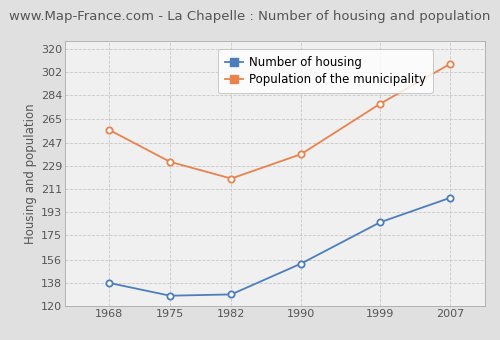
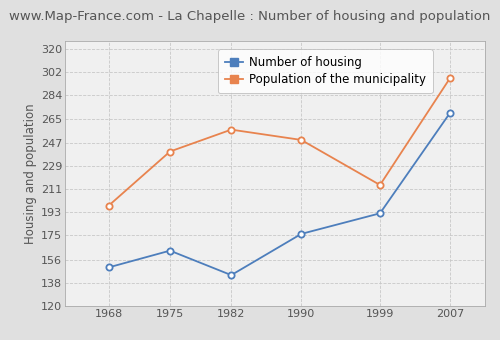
Number of housing/1968: 138 -> 150
Population of the municipality/1968: 257 -> 198
Number of housing/1975: 128 -> 163
Population of the municipality/1975: 232 -> 240
Number of housing/1982: 129 -> 144
Population of the municipality/1982: 219 -> 257
Number of housing/1990: 153 -> 176
Population of the municipality/1990: 238 -> 249
Number of housing/1999: 185 -> 192
Population of the municipality/1999: 277 -> 214
Number of housing/2007: 204 -> 270
Population of the municipality/2007: 308 -> 297
